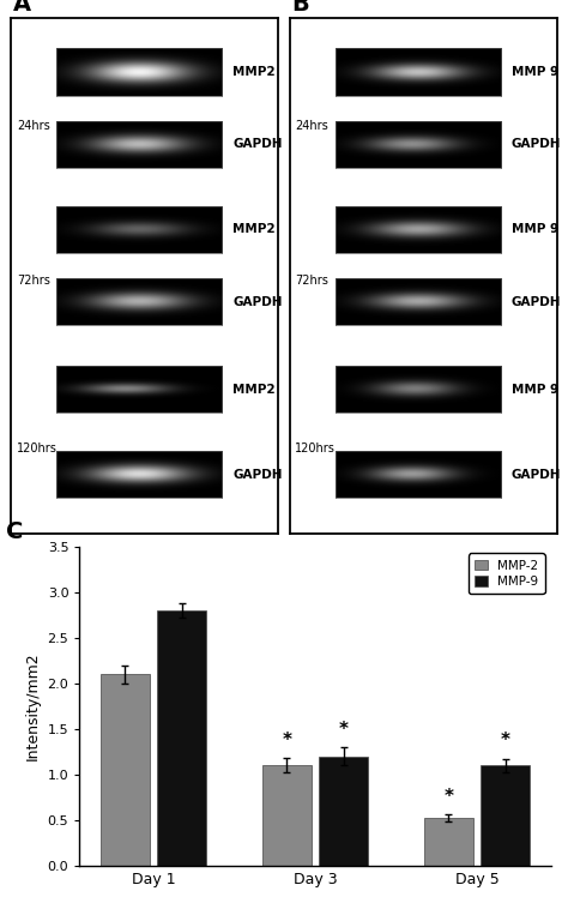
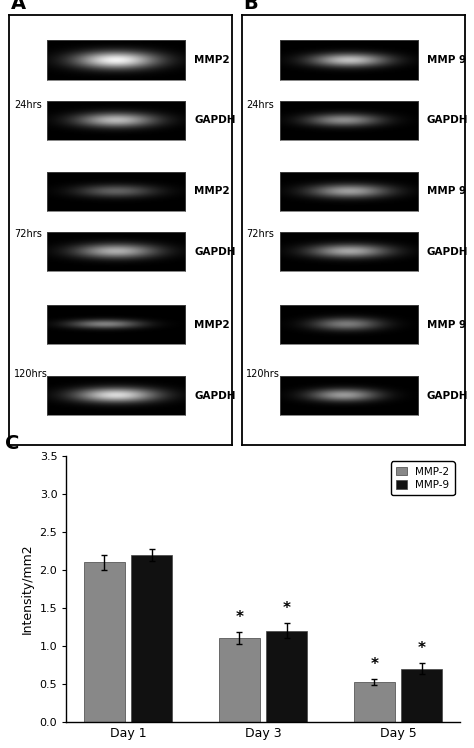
MMP-9/Day 1: 2.8 -> 2.2
MMP-9/Day 5: 1.1 -> 0.7
